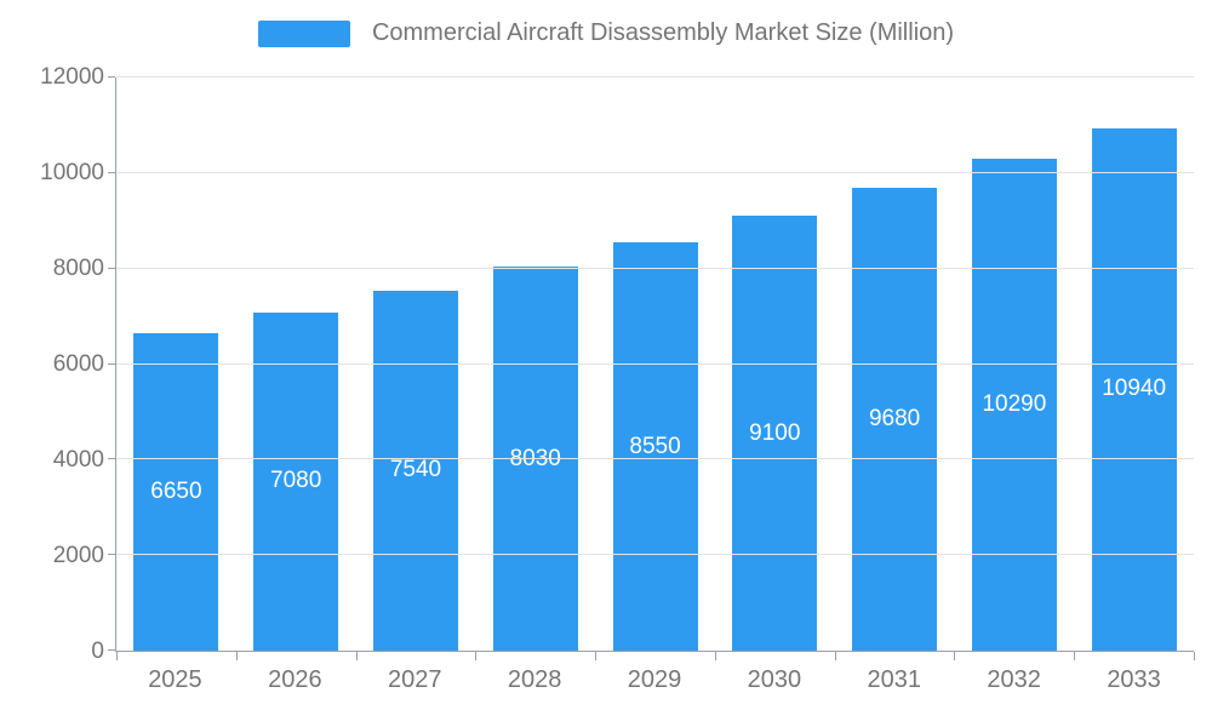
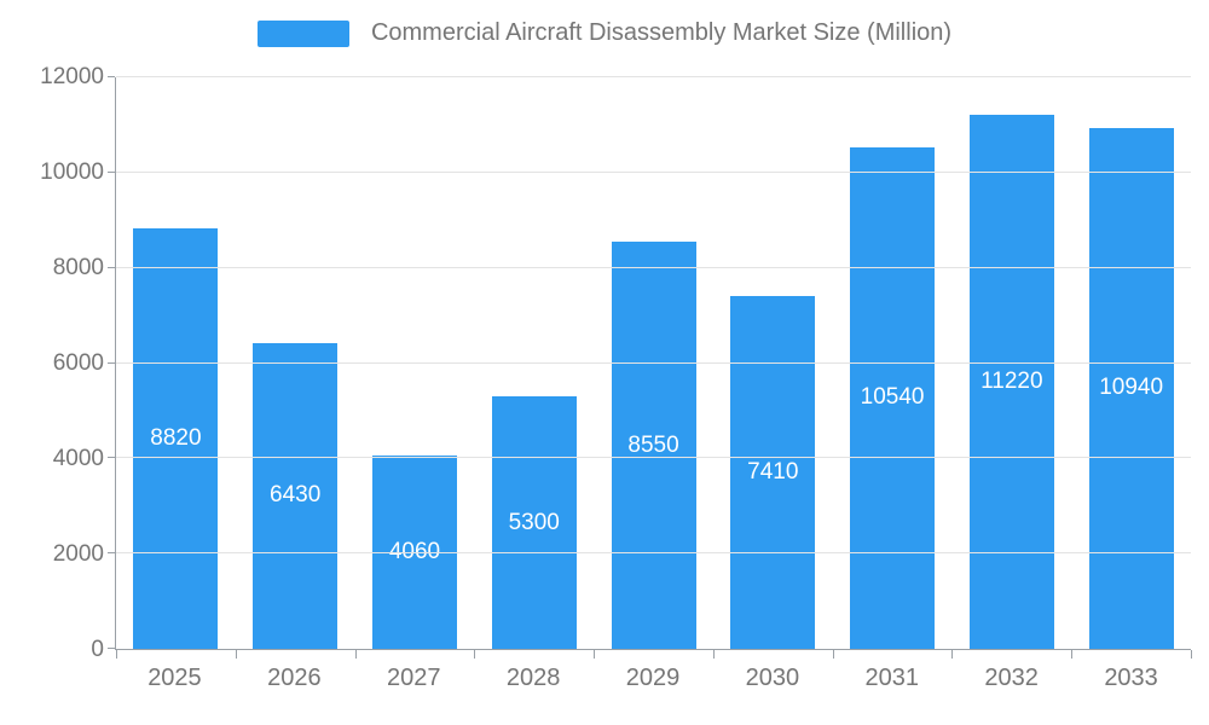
2025: 6650 -> 8820
2026: 7080 -> 6430
2027: 7540 -> 4060
2028: 8030 -> 5300
2030: 9100 -> 7410
2031: 9680 -> 10540
2032: 10290 -> 11220
